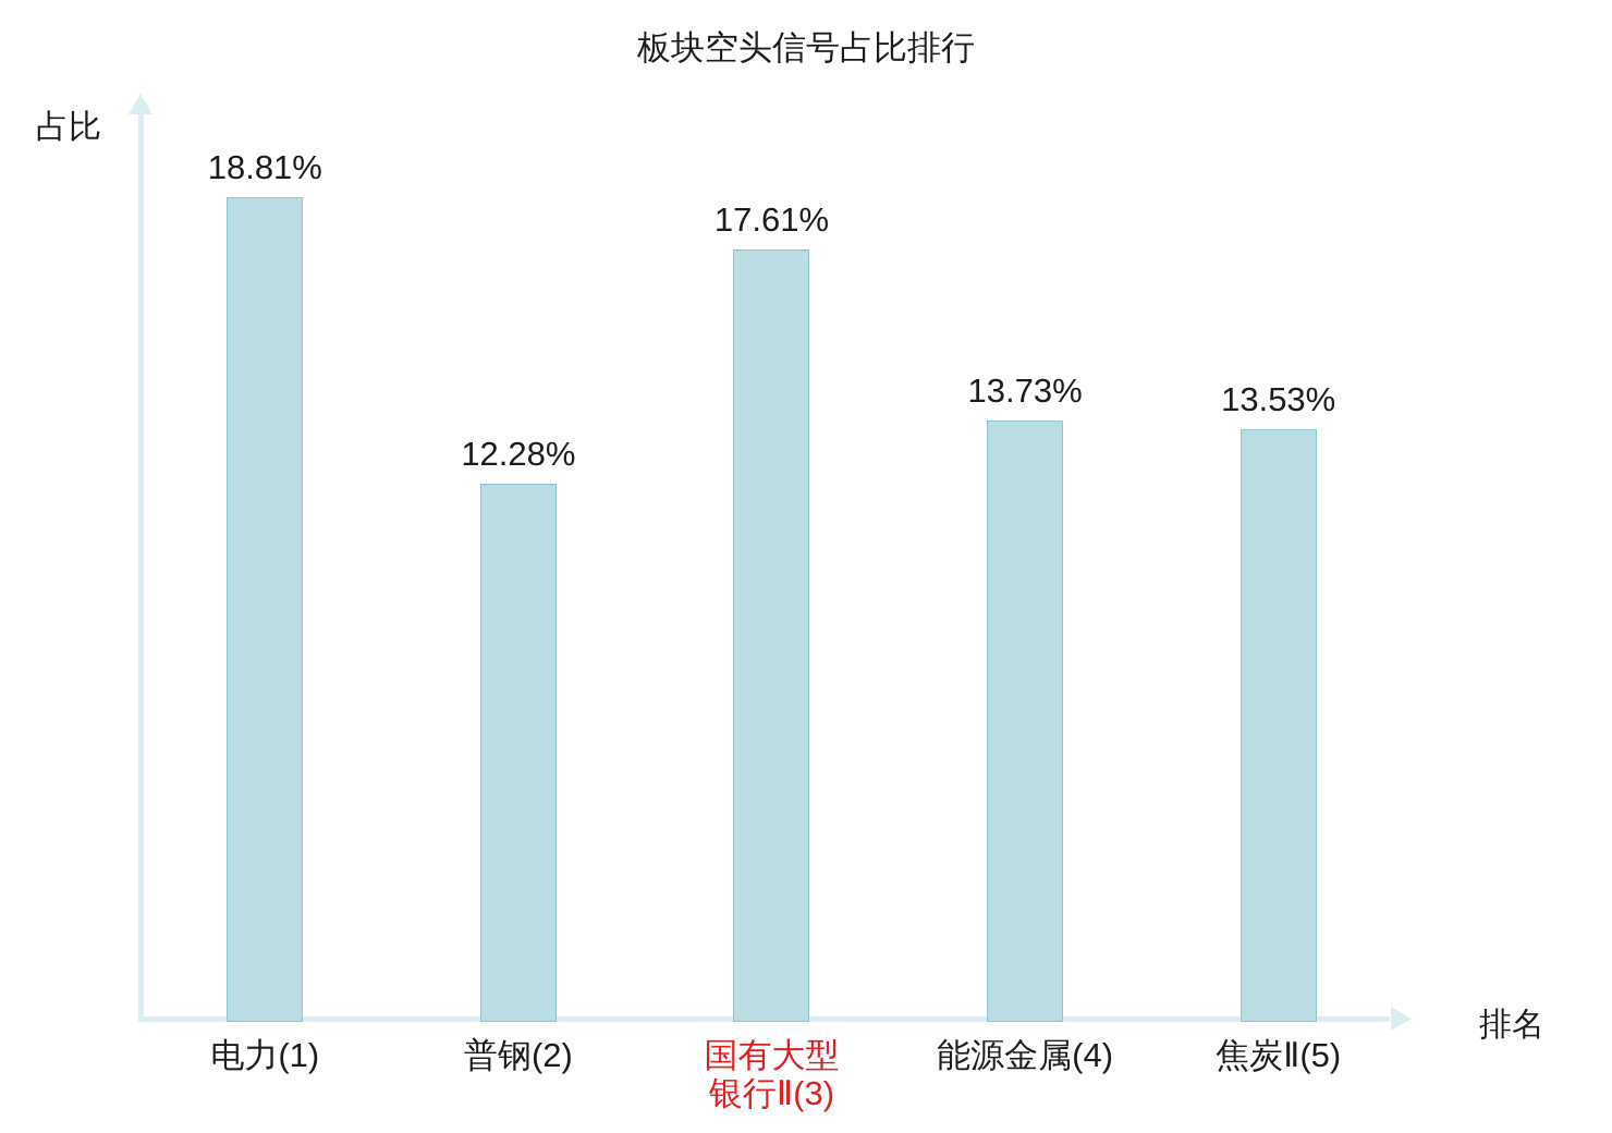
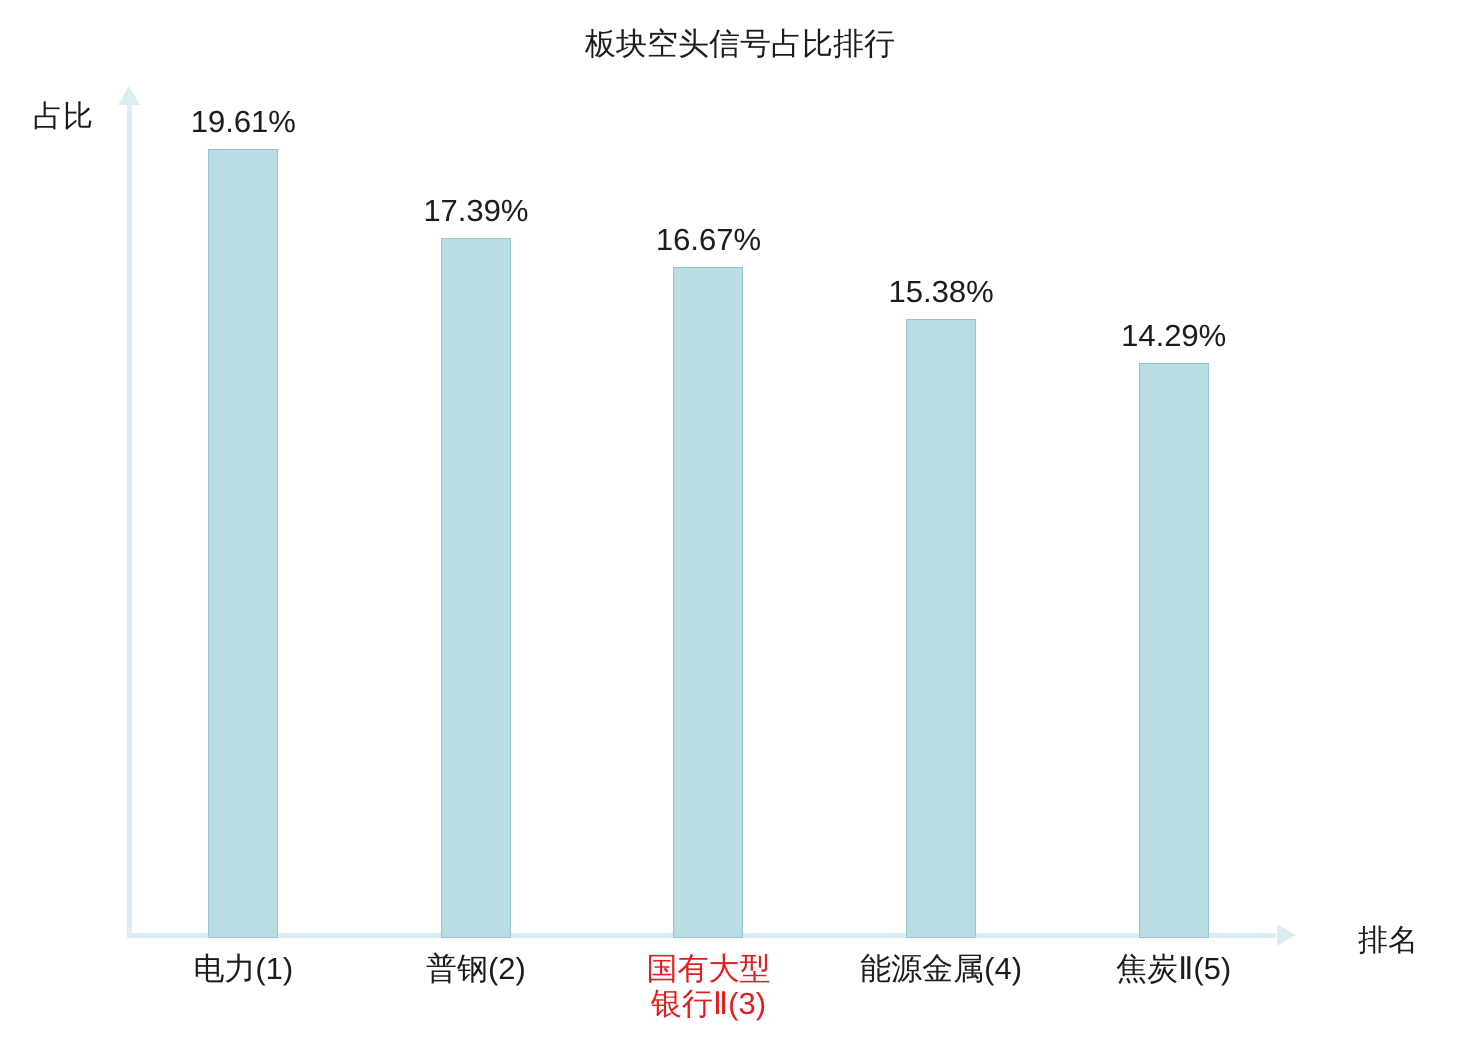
电力(1): 18.81% -> 19.61%
普钢(2): 12.28% -> 17.39%
国有大型 银行Ⅱ(3): 17.61% -> 16.67%
能源金属(4): 13.73% -> 15.38%
焦炭Ⅱ(5): 13.53% -> 14.29%
